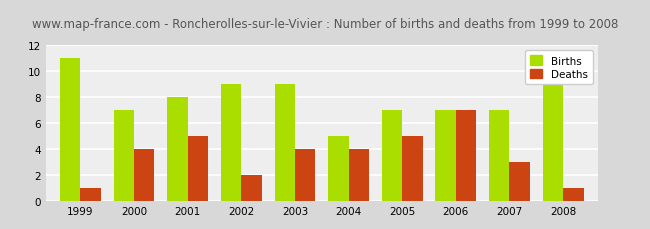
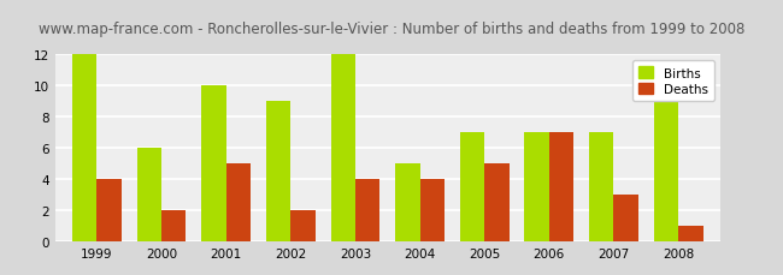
Births/1999: 11 -> 12
Deaths/1999: 1 -> 4
Births/2000: 7 -> 6
Deaths/2000: 4 -> 2
Births/2001: 8 -> 10
Births/2003: 9 -> 12
